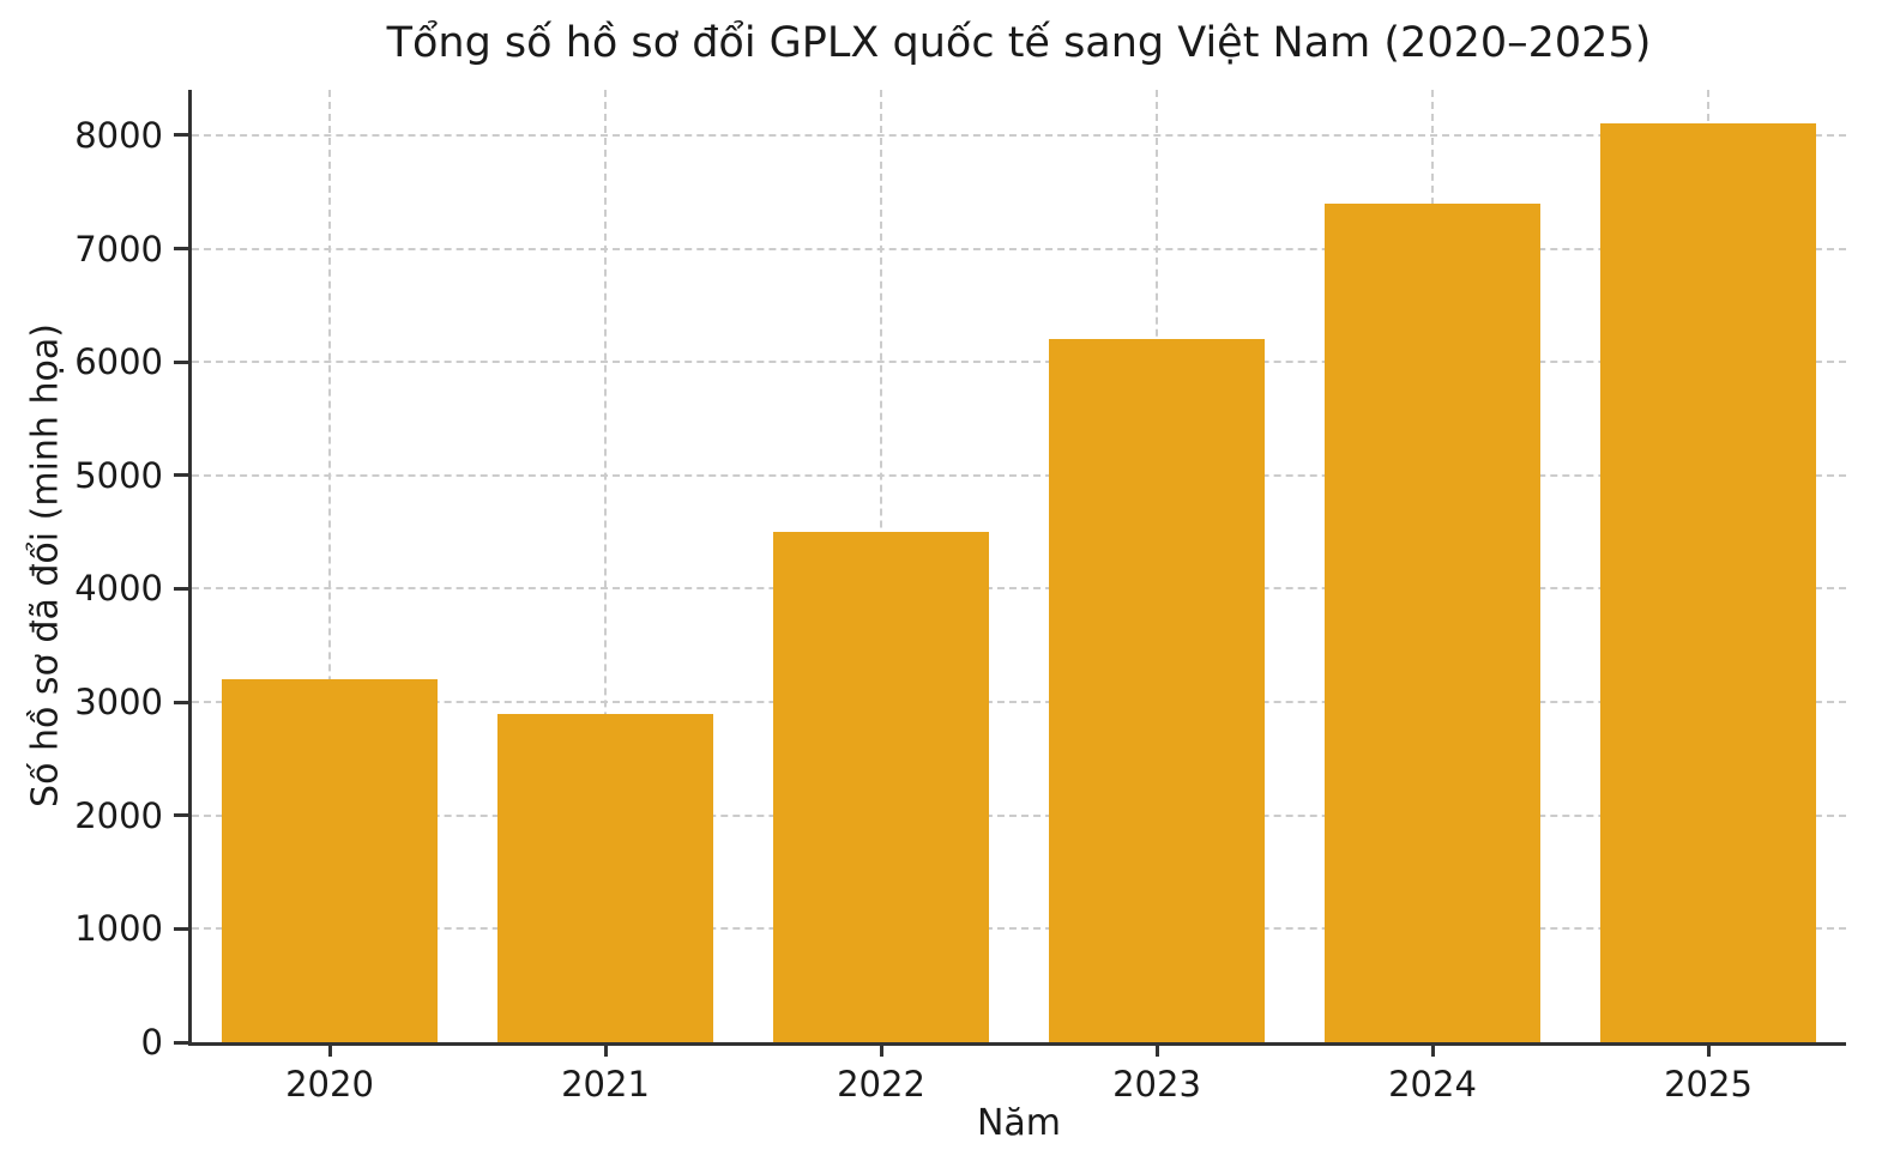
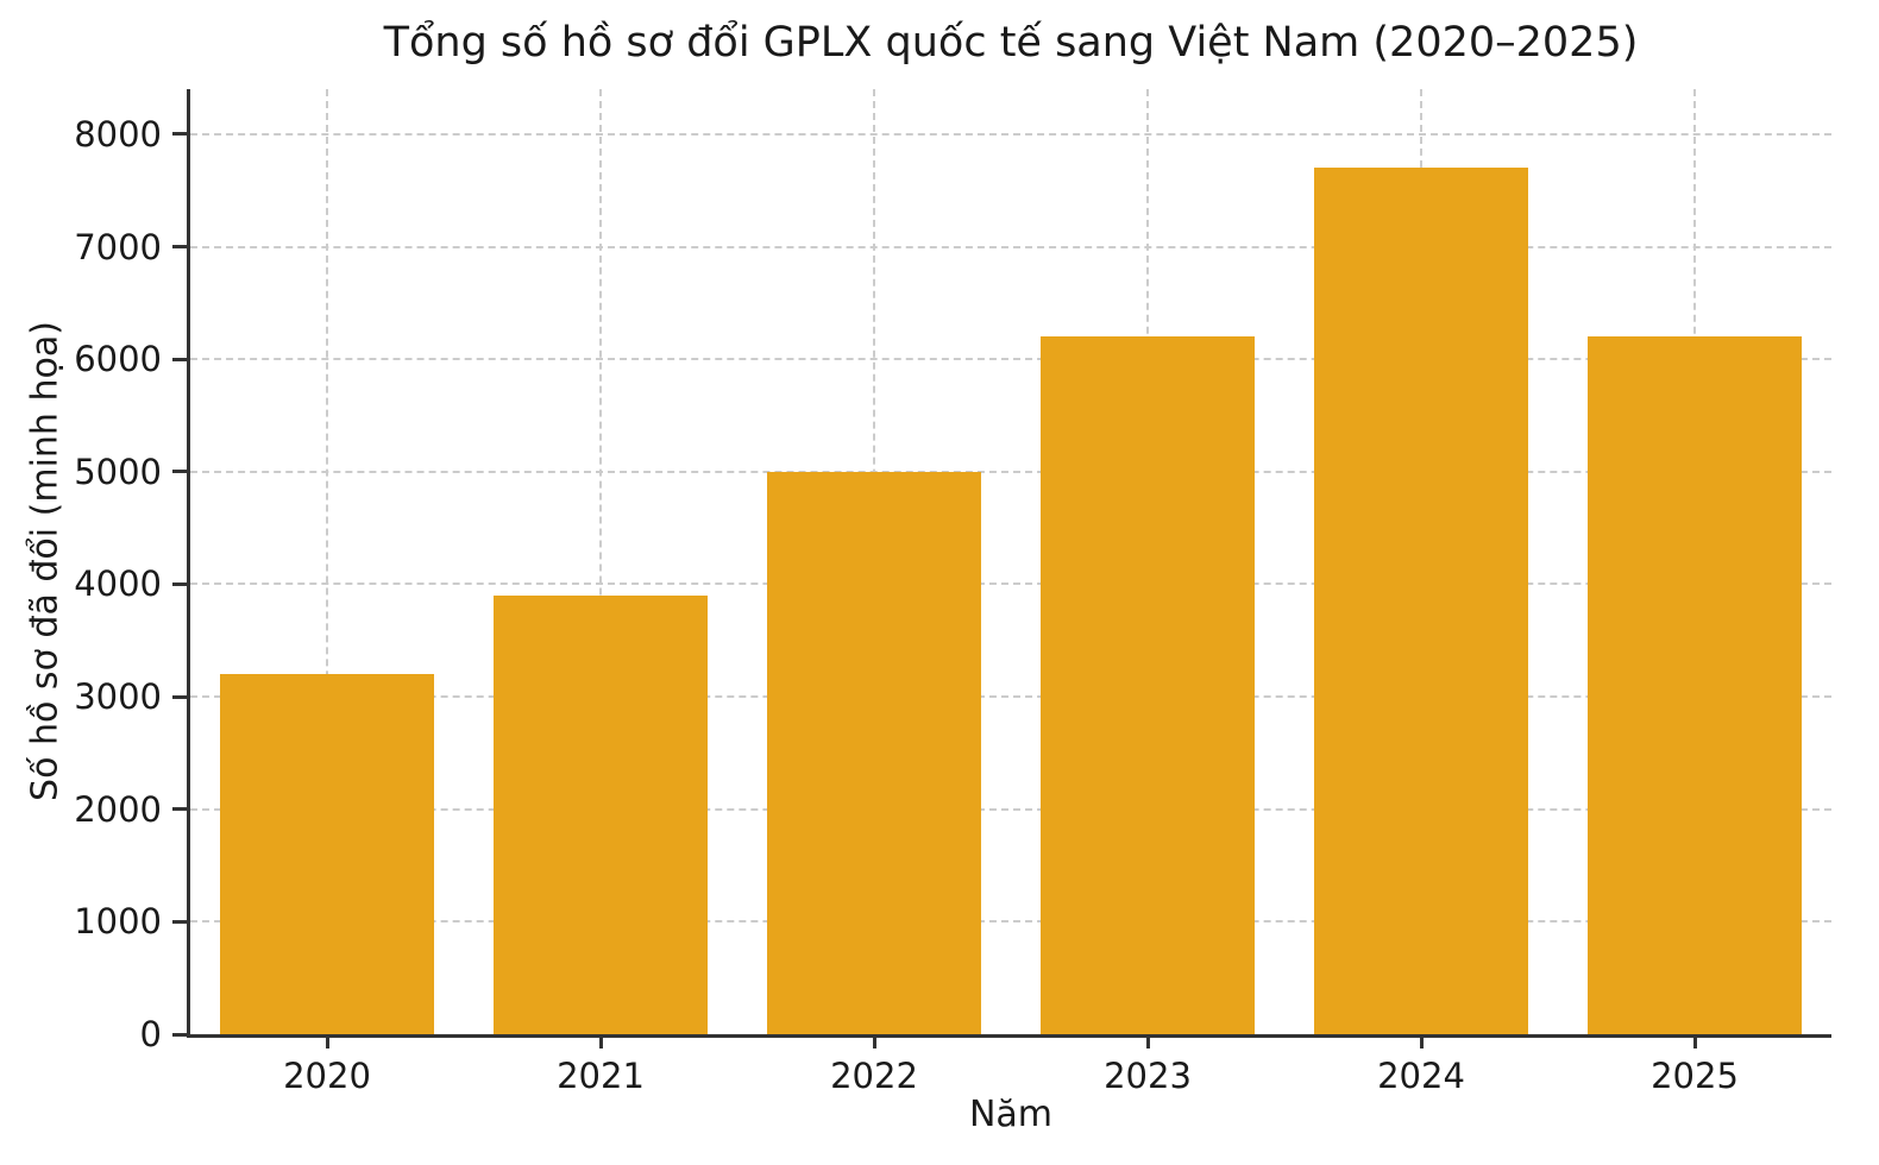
2021: 2900 -> 3900
2022: 4500 -> 5000
2024: 7400 -> 7700
2025: 8100 -> 6200
